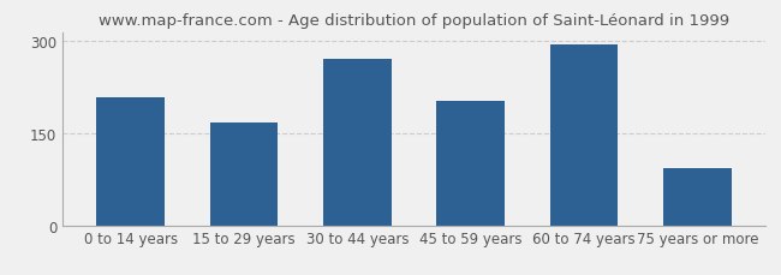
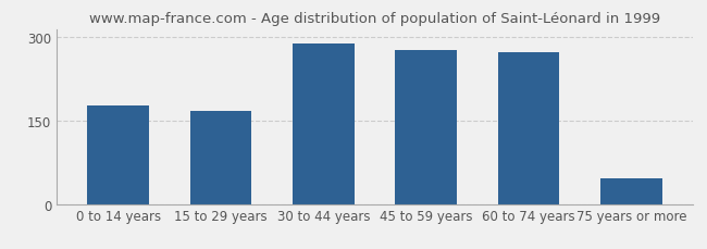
0 to 14 years: 208 -> 178
30 to 44 years: 272 -> 289
45 to 59 years: 202 -> 278
60 to 74 years: 294 -> 274
75 years or more: 94 -> 47
